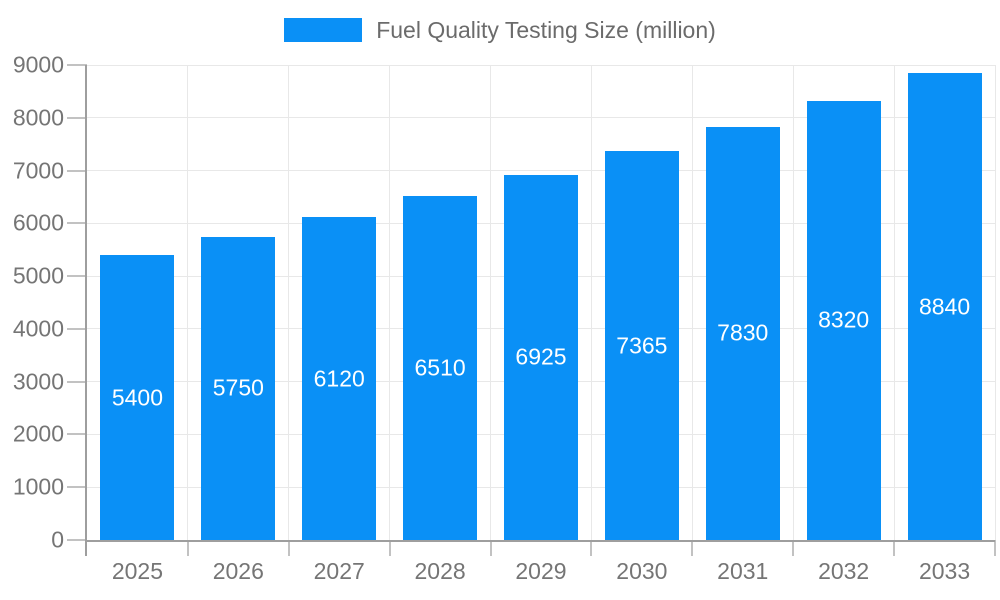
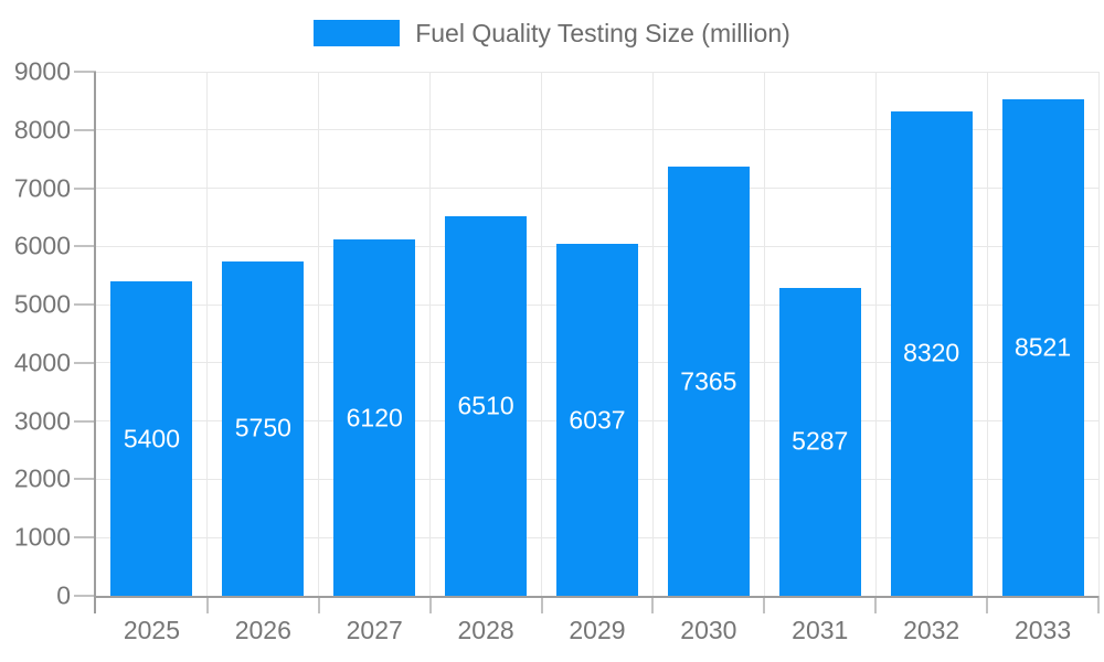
2029: 6925 -> 6037
2031: 7830 -> 5287
2033: 8840 -> 8521
